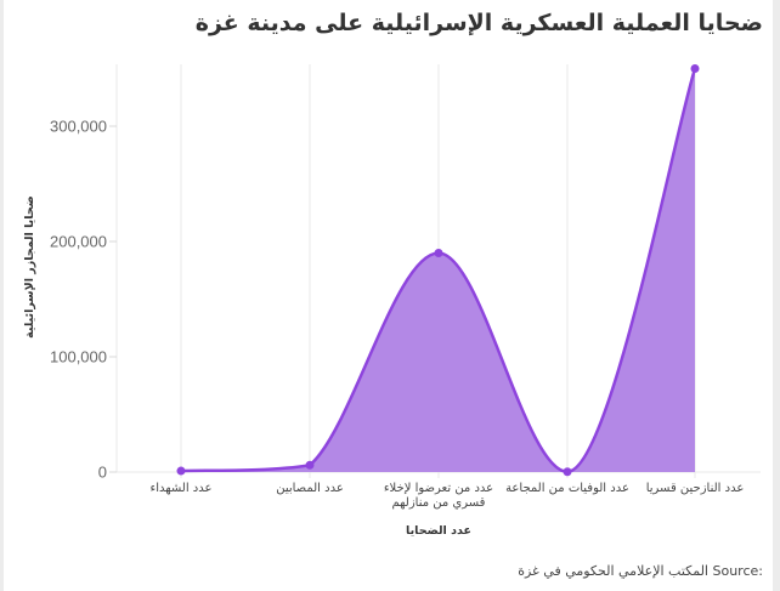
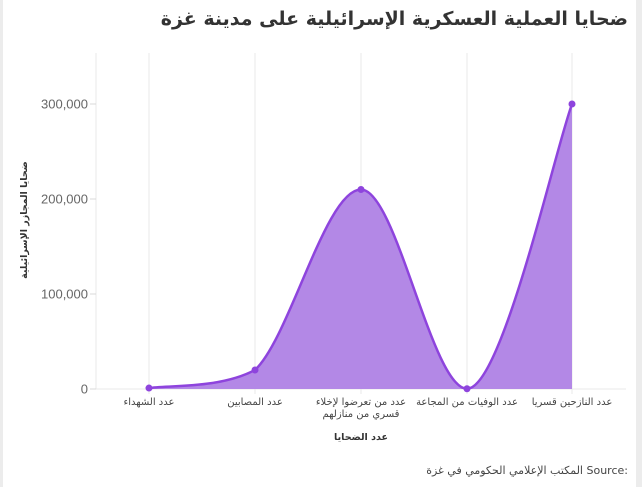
عدد المصابين: 10000 -> 20000
عدد من تعرضوا لإخلاء قسري من منازلهم: 190000 -> 210000
عدد النازحين قسريا: 350000 -> 300000
